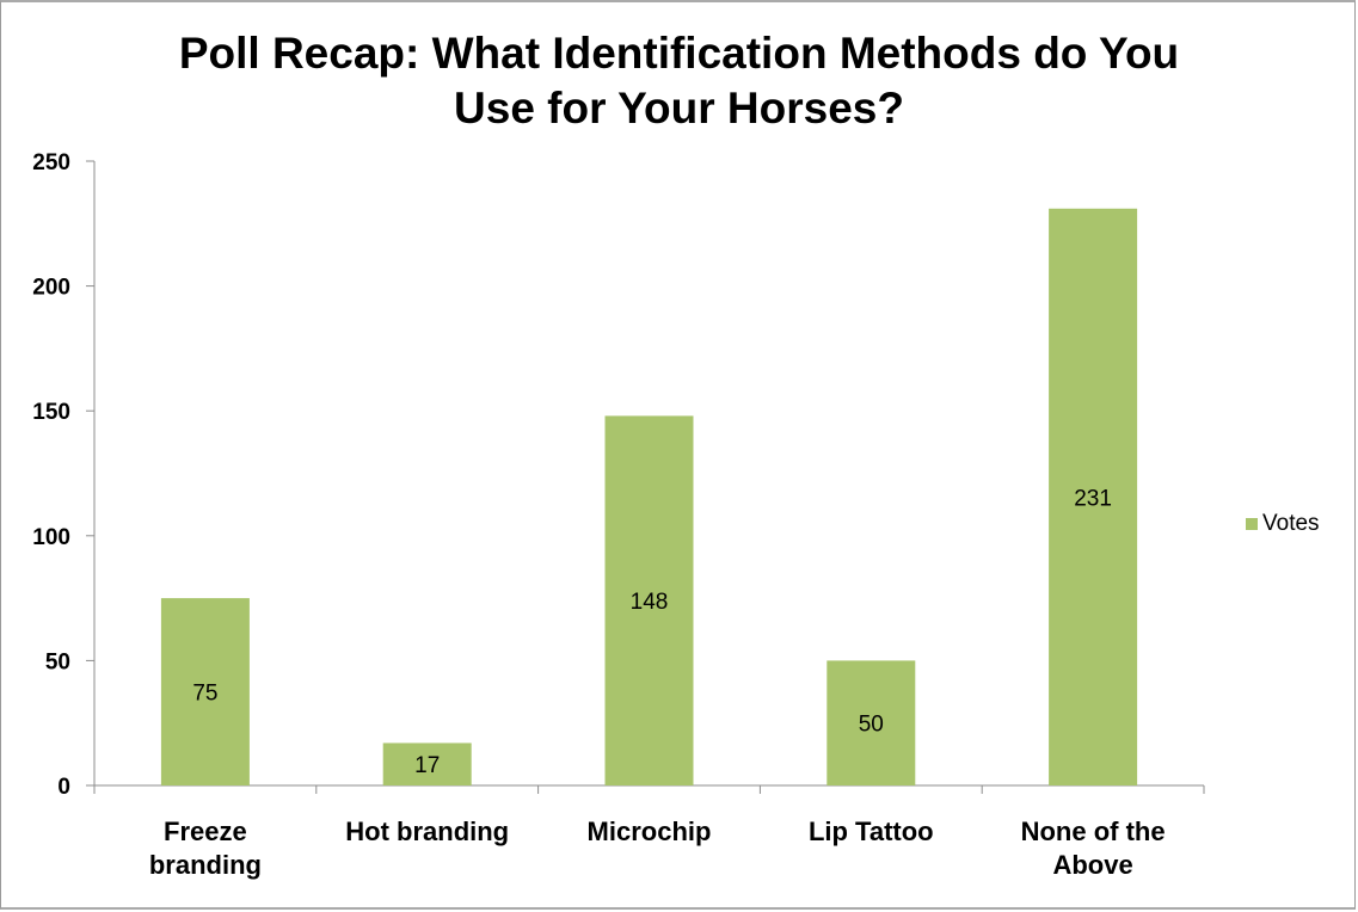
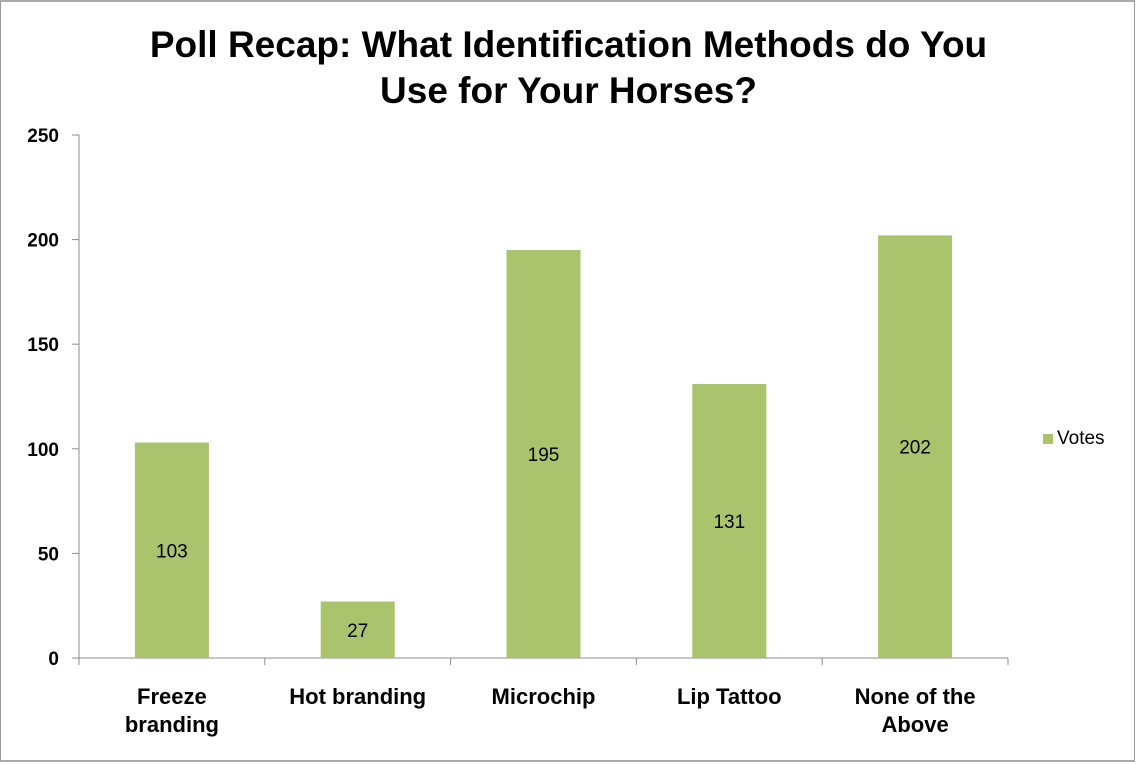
Freeze branding: 75 -> 103
Hot branding: 17 -> 27
Microchip: 148 -> 195
Lip Tattoo: 50 -> 131
None of the Above: 231 -> 202
